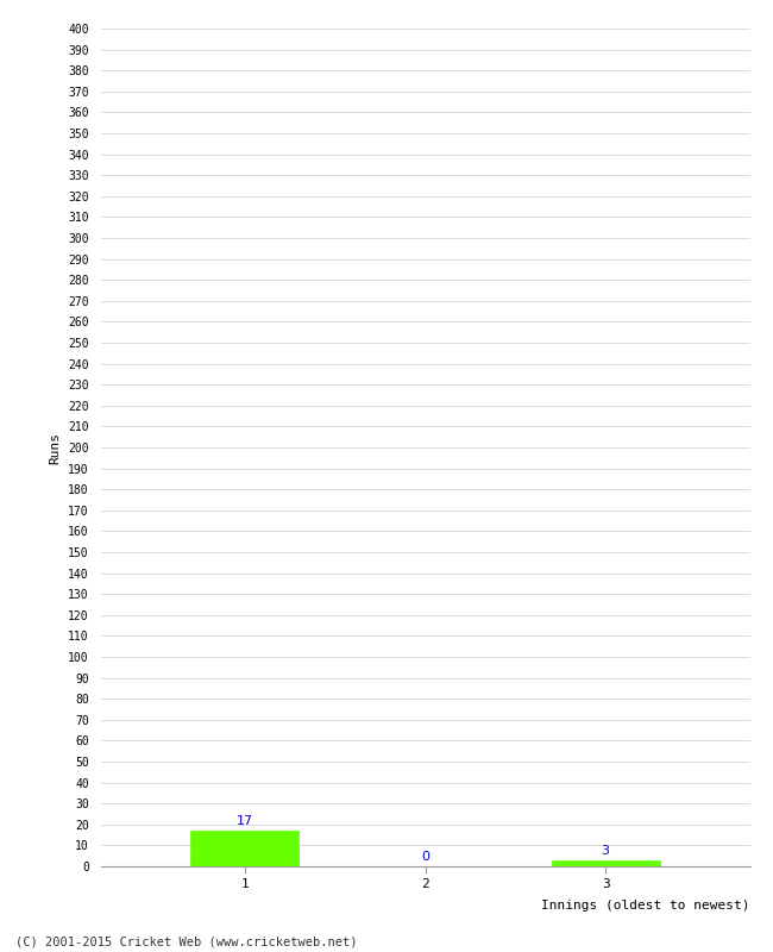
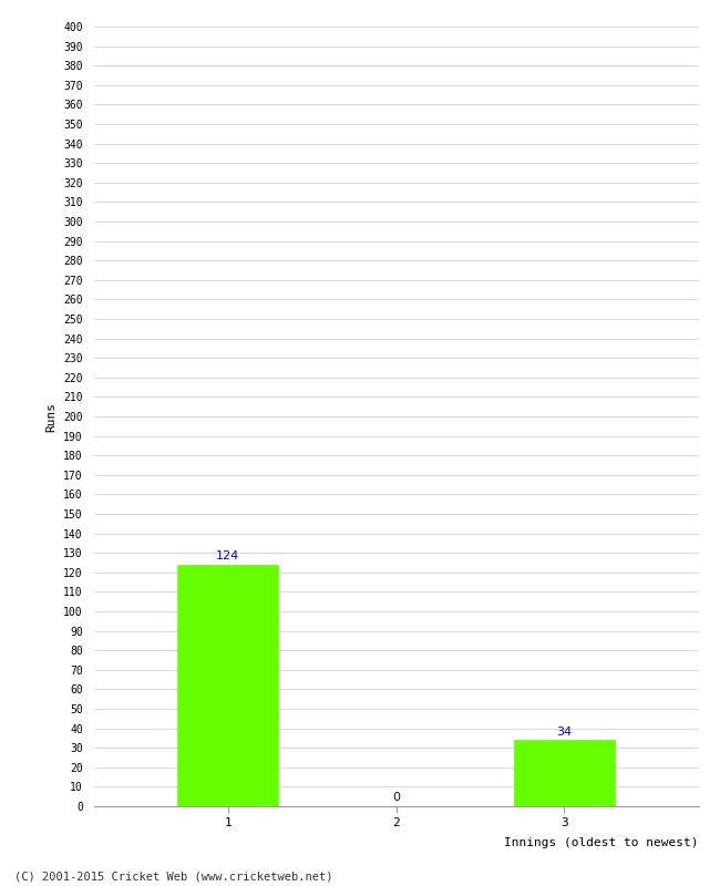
1: 17 -> 124
3: 3 -> 34
